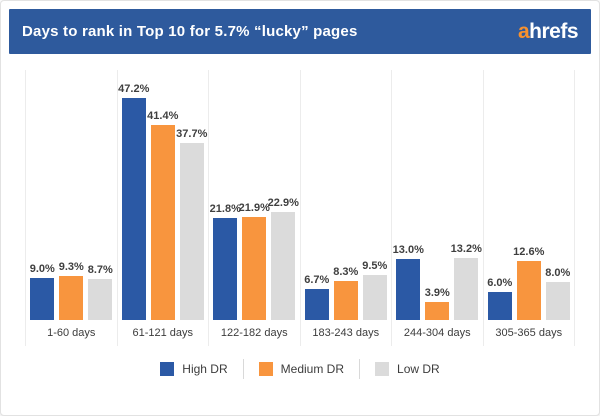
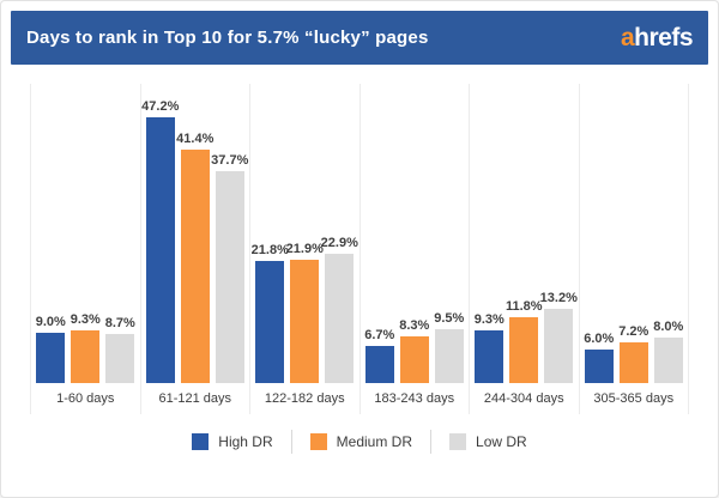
High DR/244-304 days: 13.0% -> 9.3%
Medium DR/244-304 days: 3.9% -> 11.8%
Medium DR/305-365 days: 12.6% -> 7.2%
